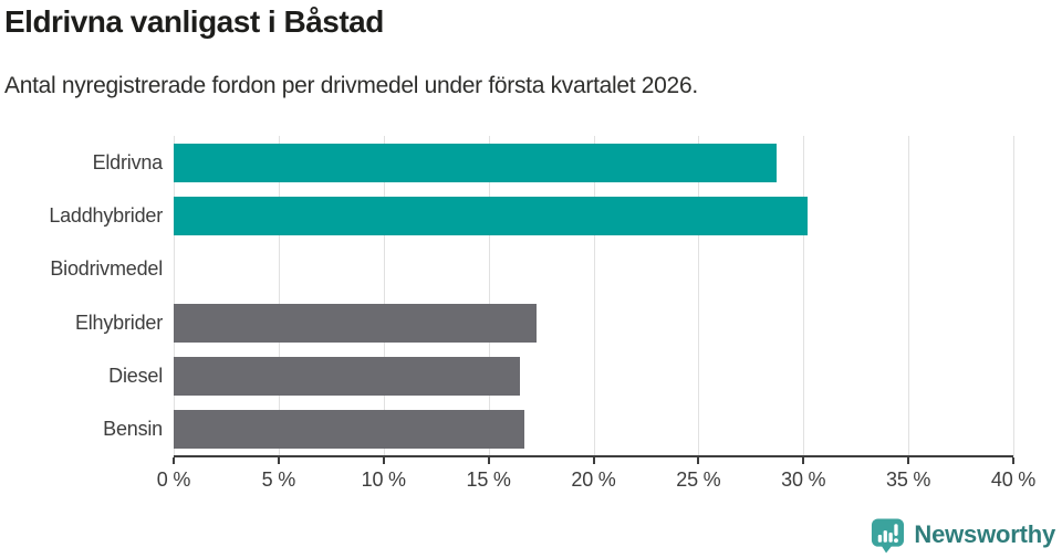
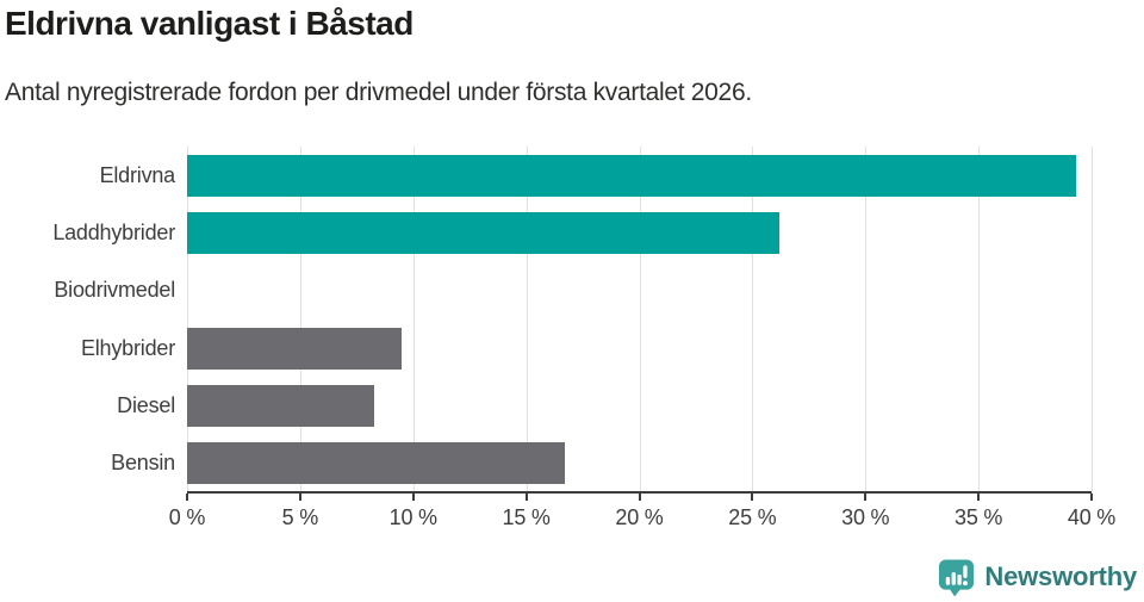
Eldrivna: 28.7% -> 39.3%
Laddhybrider: 30.2% -> 26.2%
Elhybrider: 17.3% -> 9.5%
Diesel: 16.5% -> 8.3%
